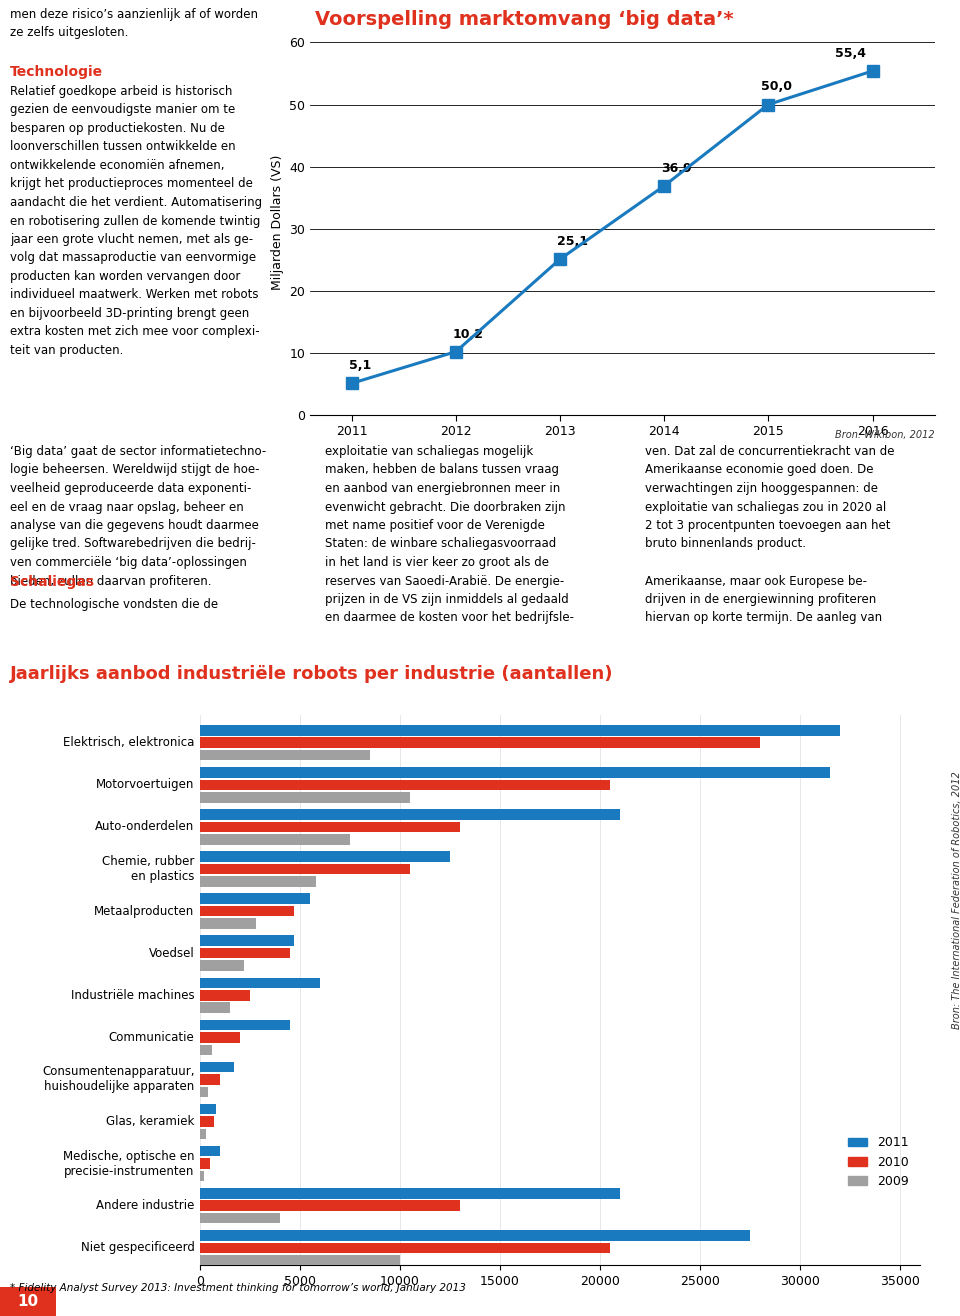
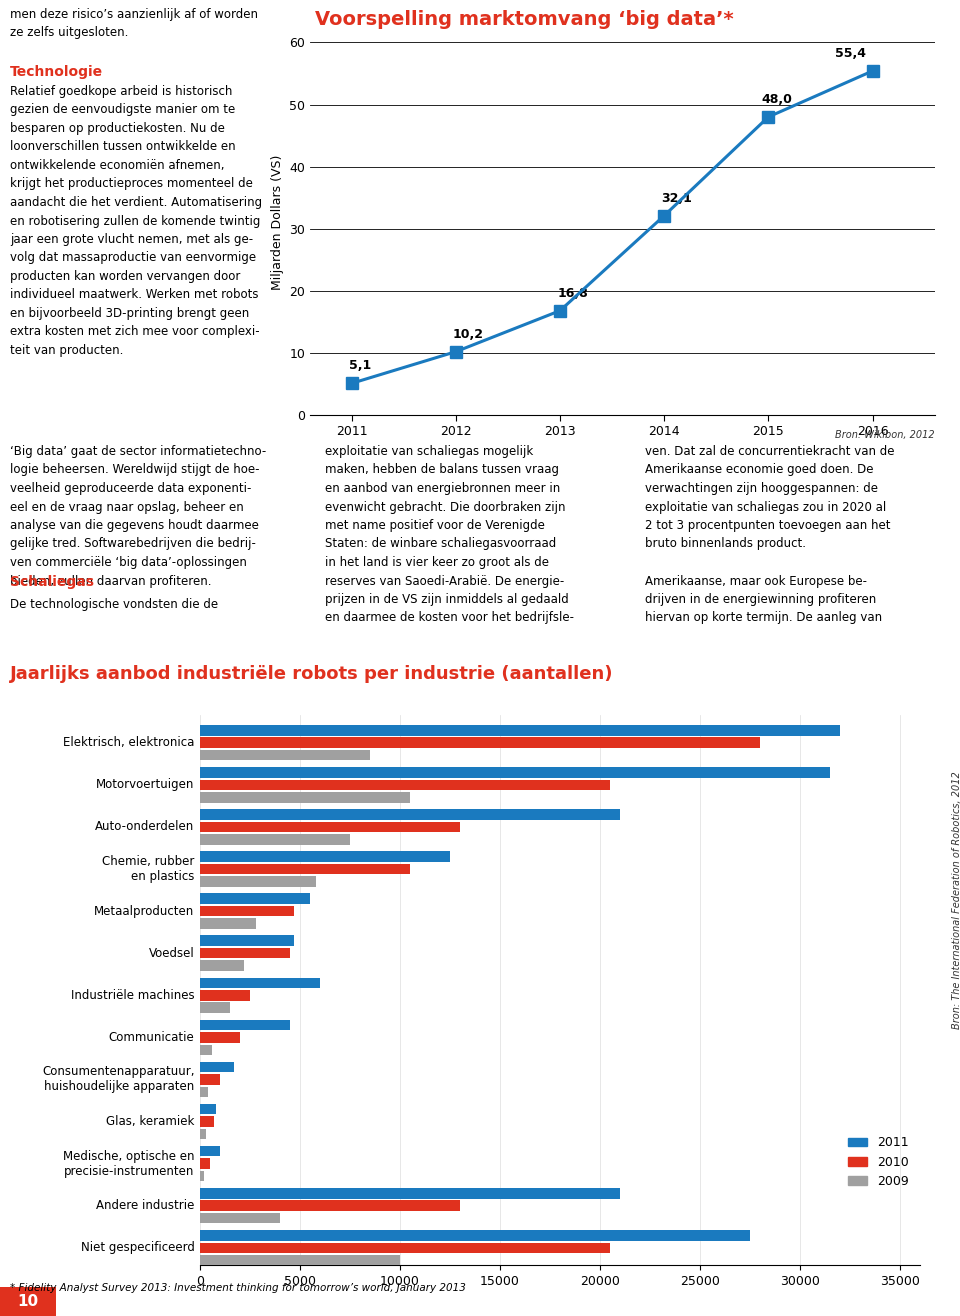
2013: 25,1 -> 16,8
2014: 36,9 -> 32,1
2015: 50,0 -> 48,0
